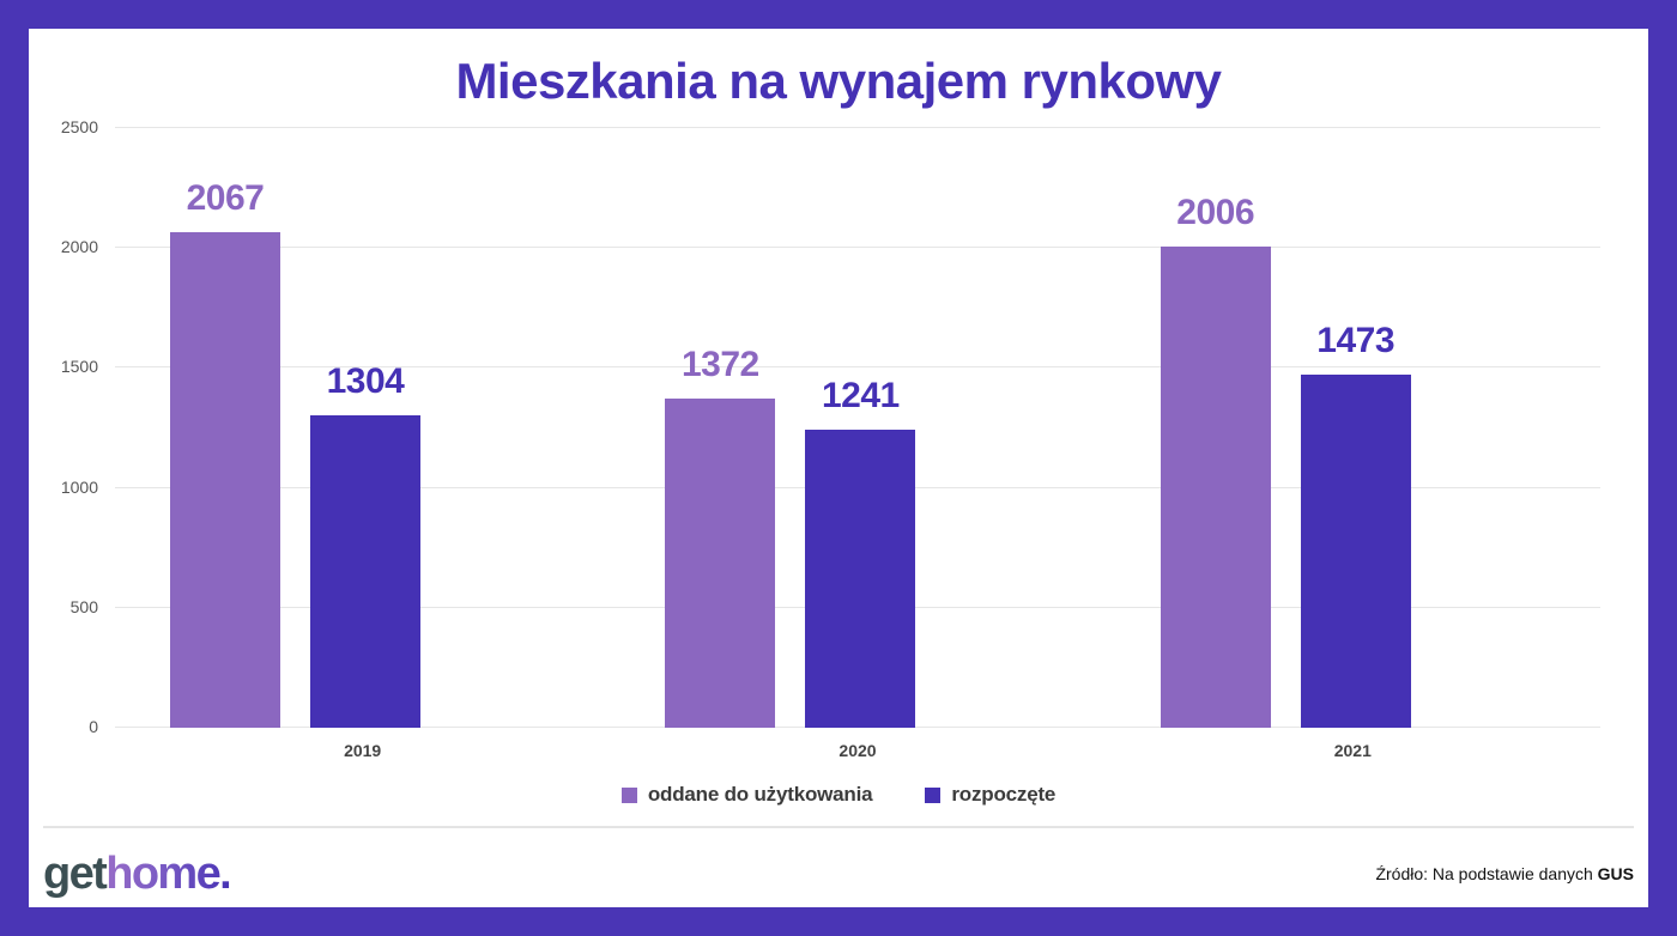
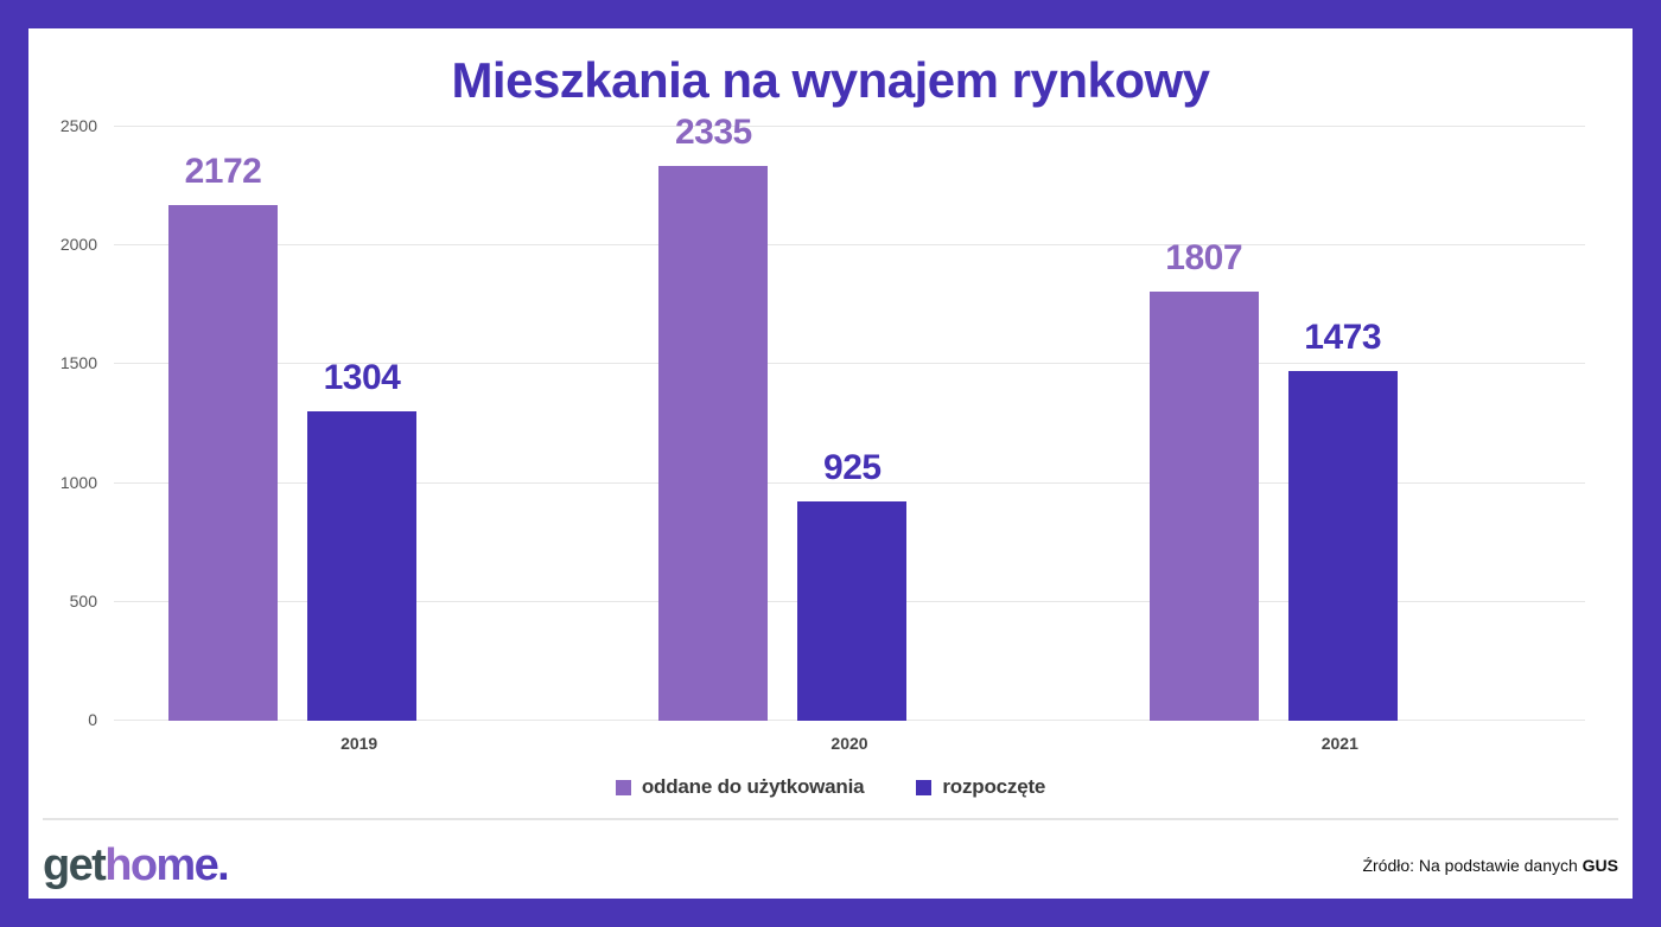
oddane do użytkowania/2019: 2067 -> 2172
oddane do użytkowania/2020: 1372 -> 2335
rozpoczęte/2020: 1241 -> 925
oddane do użytkowania/2021: 2006 -> 1807
